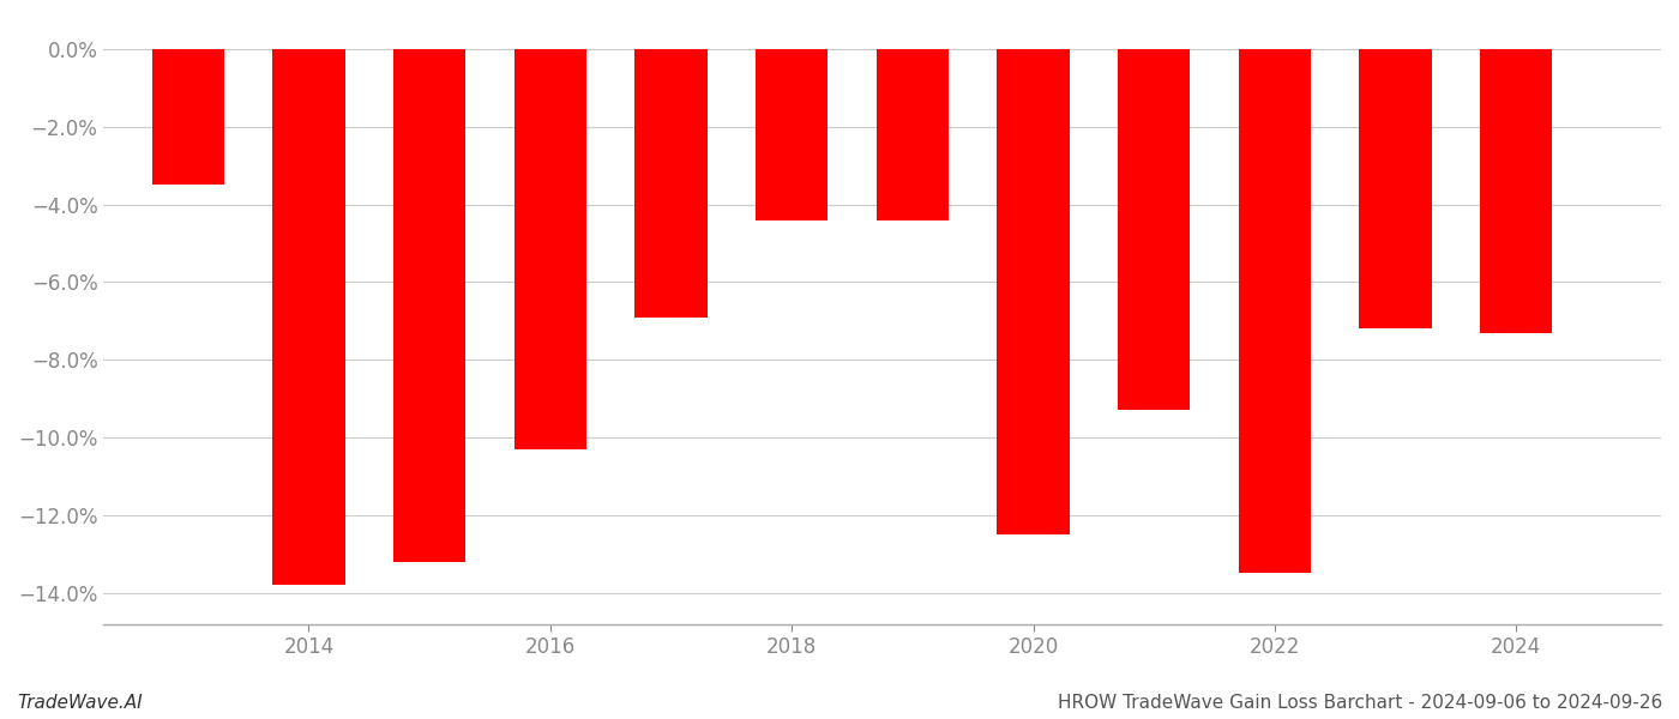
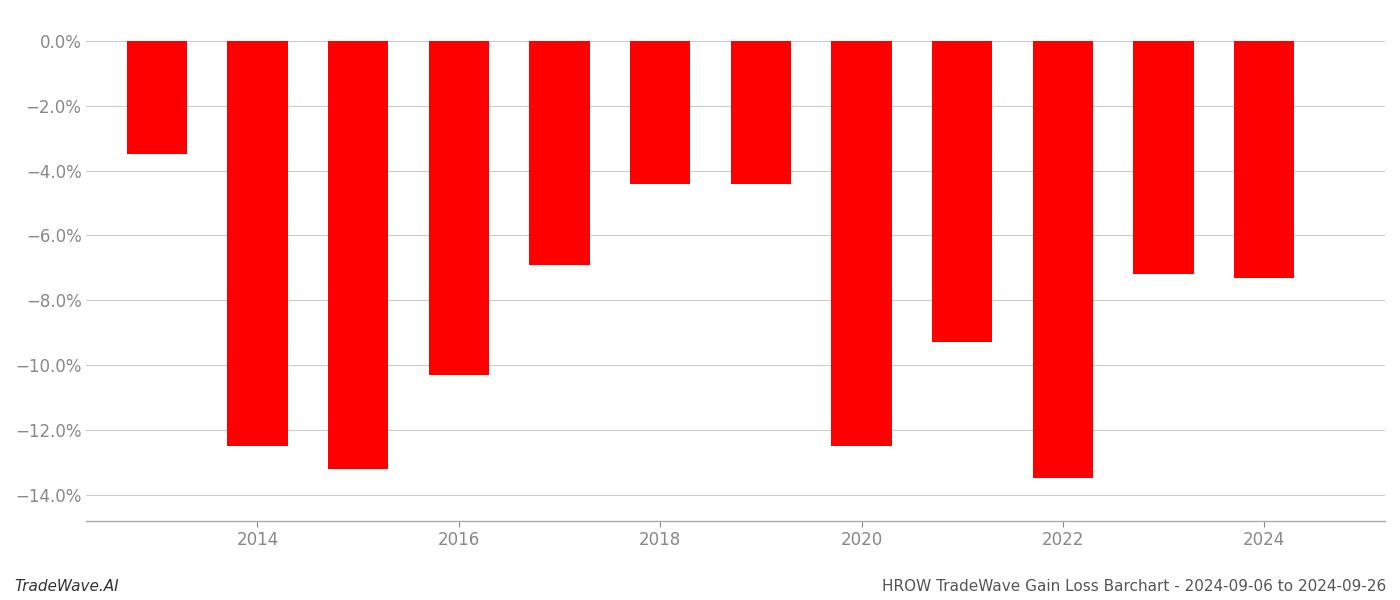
2014: -13.8% -> -12.5%
